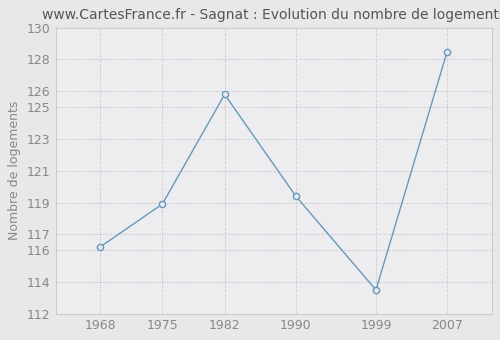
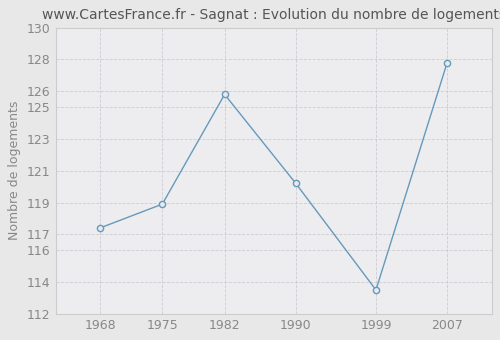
1968: 116.2 -> 117.4
1990: 119.4 -> 120.2
2007: 128.5 -> 127.8
